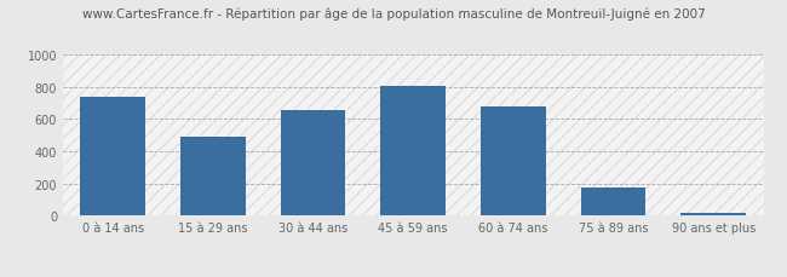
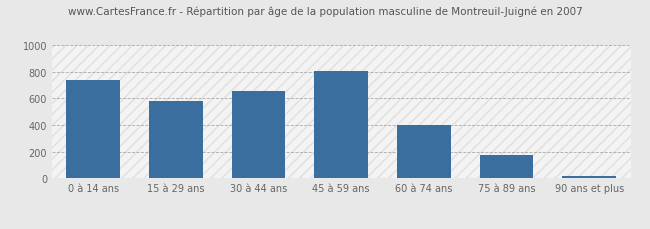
15 à 29 ans: 490 -> 580
60 à 74 ans: 680 -> 400
